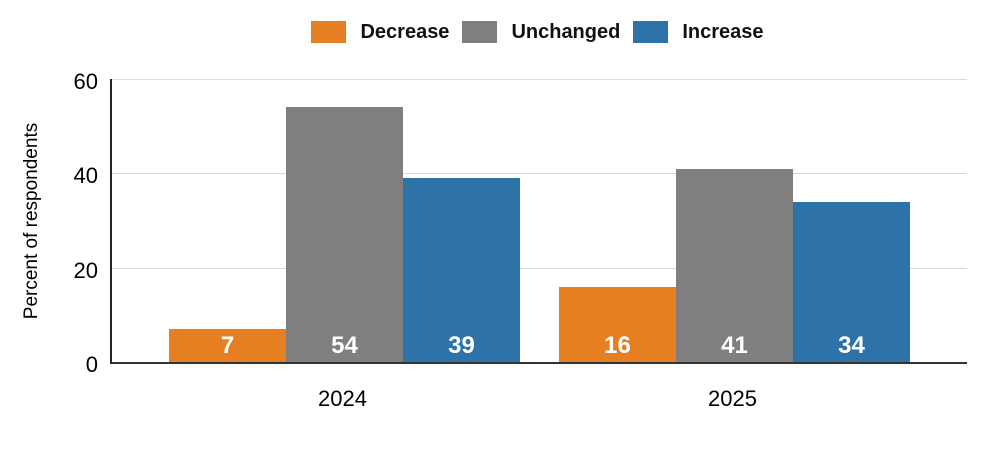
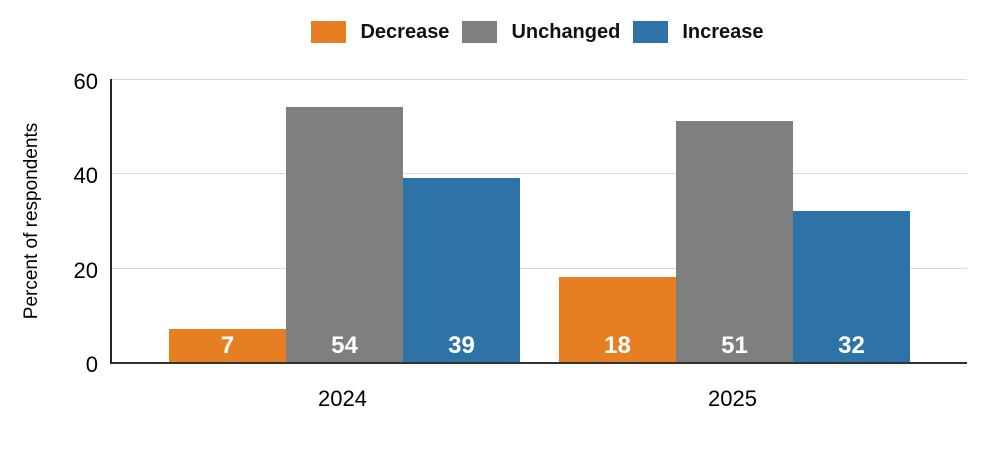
Decrease/2025: 16 -> 18
Unchanged/2025: 41 -> 51
Increase/2025: 34 -> 32
